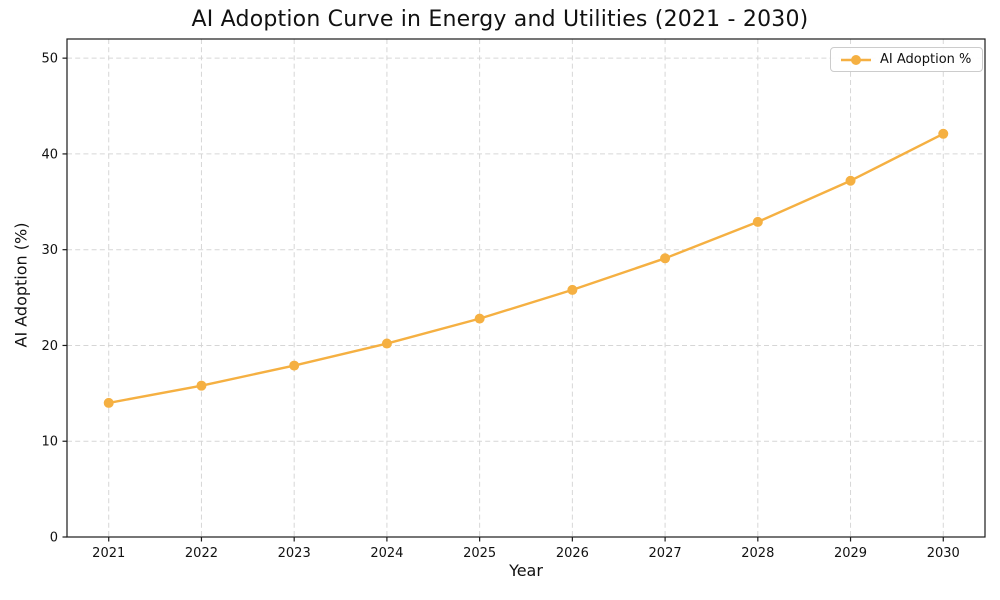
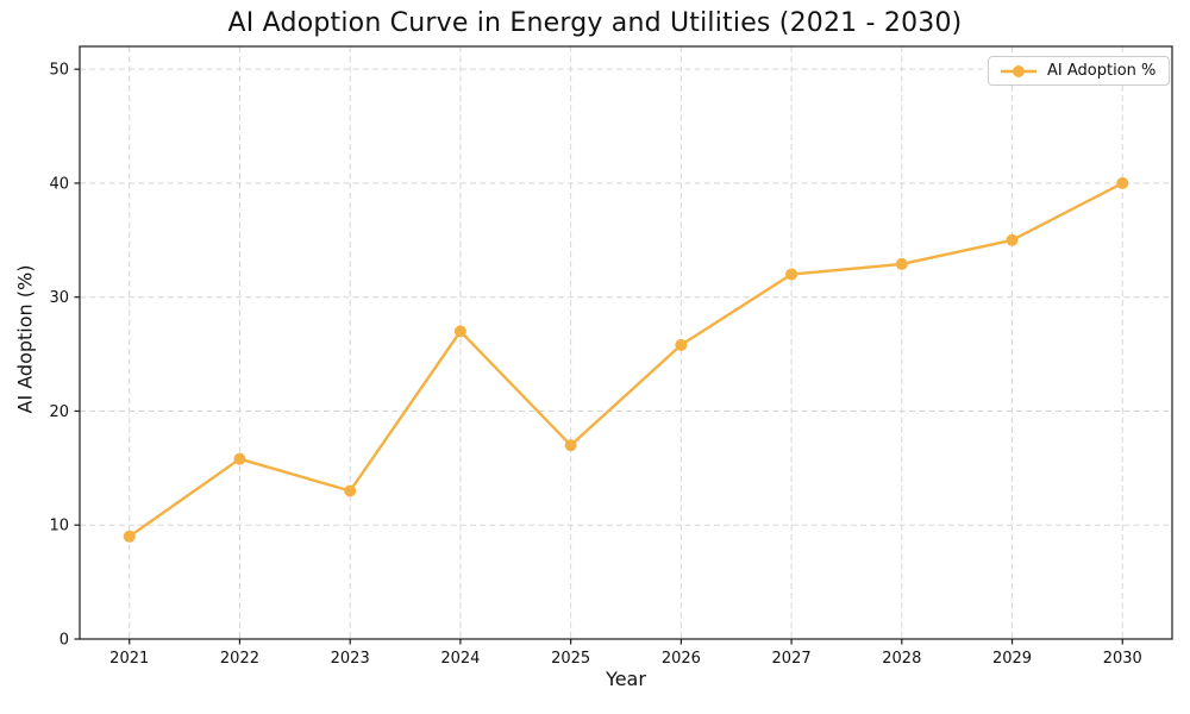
2021: 14 -> 9
2023: 18 -> 13
2024: 20 -> 27
2025: 23 -> 17
2027: 29 -> 32
2029: 37 -> 35
2030: 42 -> 40
